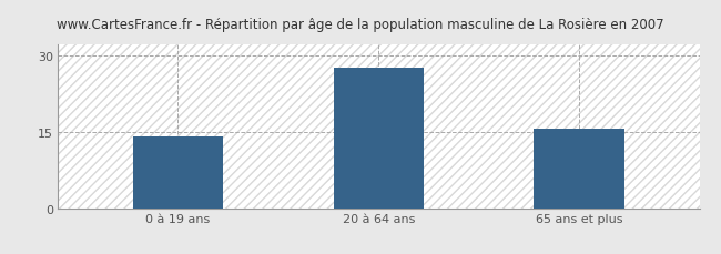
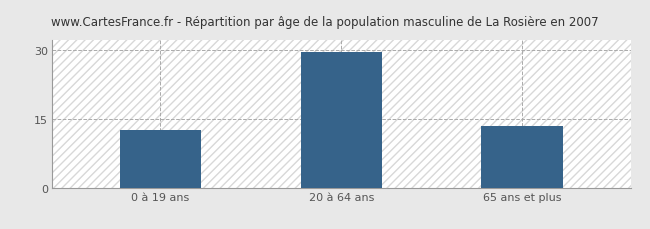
0 à 19 ans: 14.0 -> 12.5
20 à 64 ans: 27.5 -> 29.5
65 ans et plus: 15.5 -> 13.5
